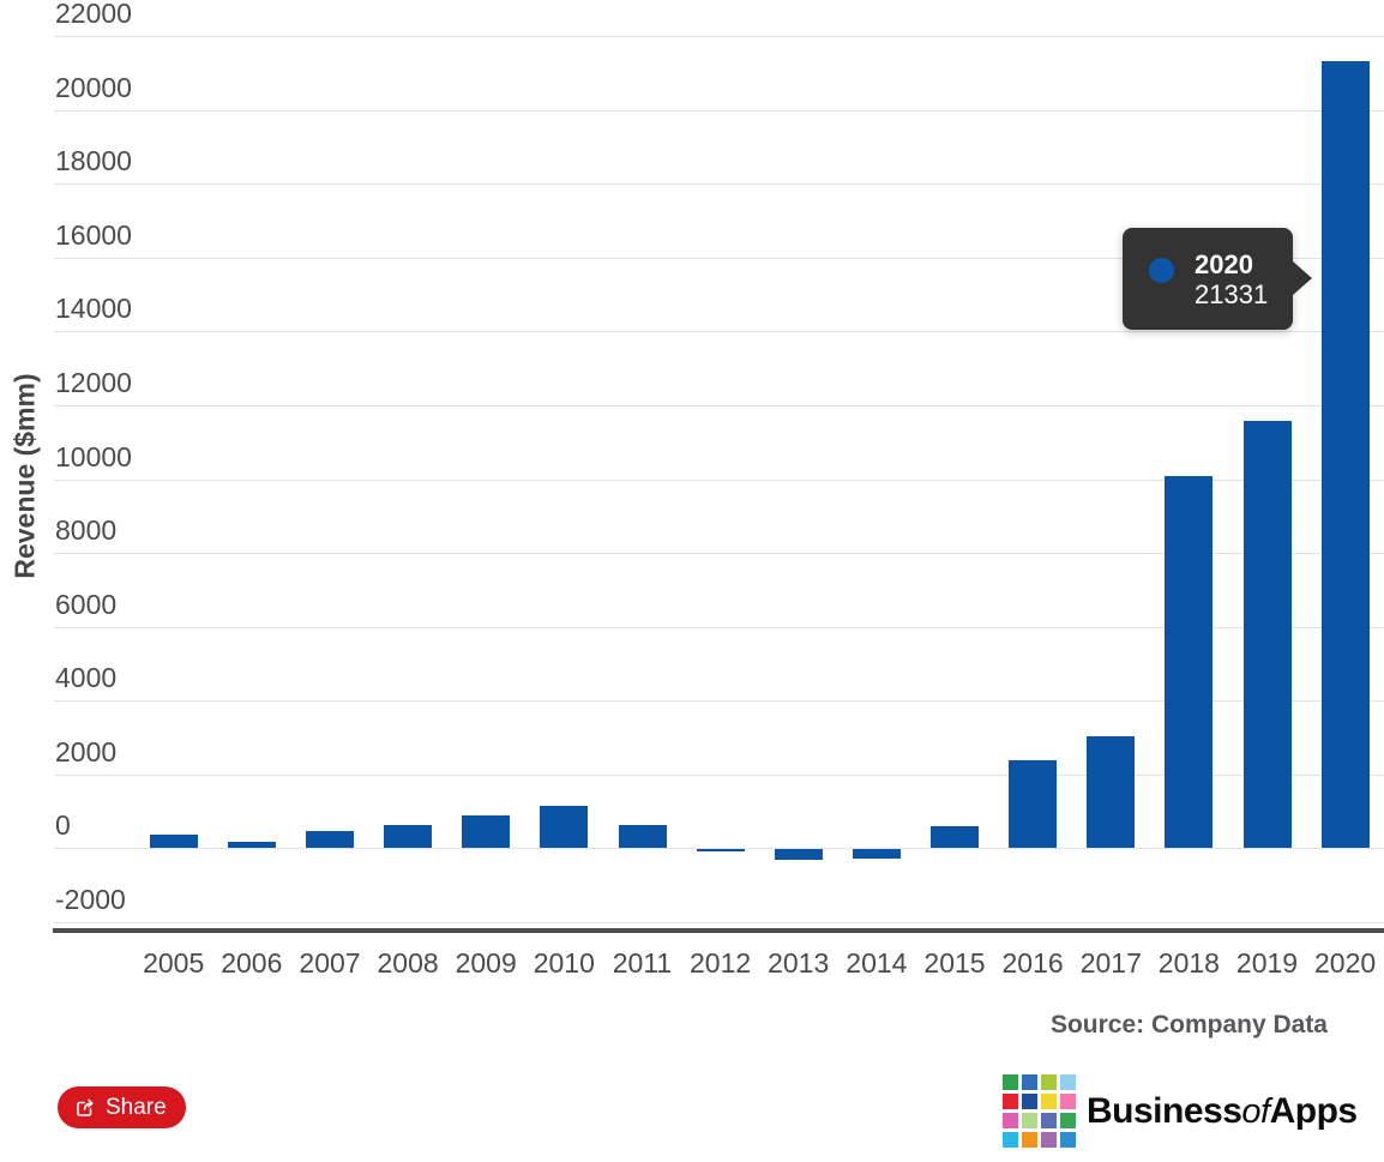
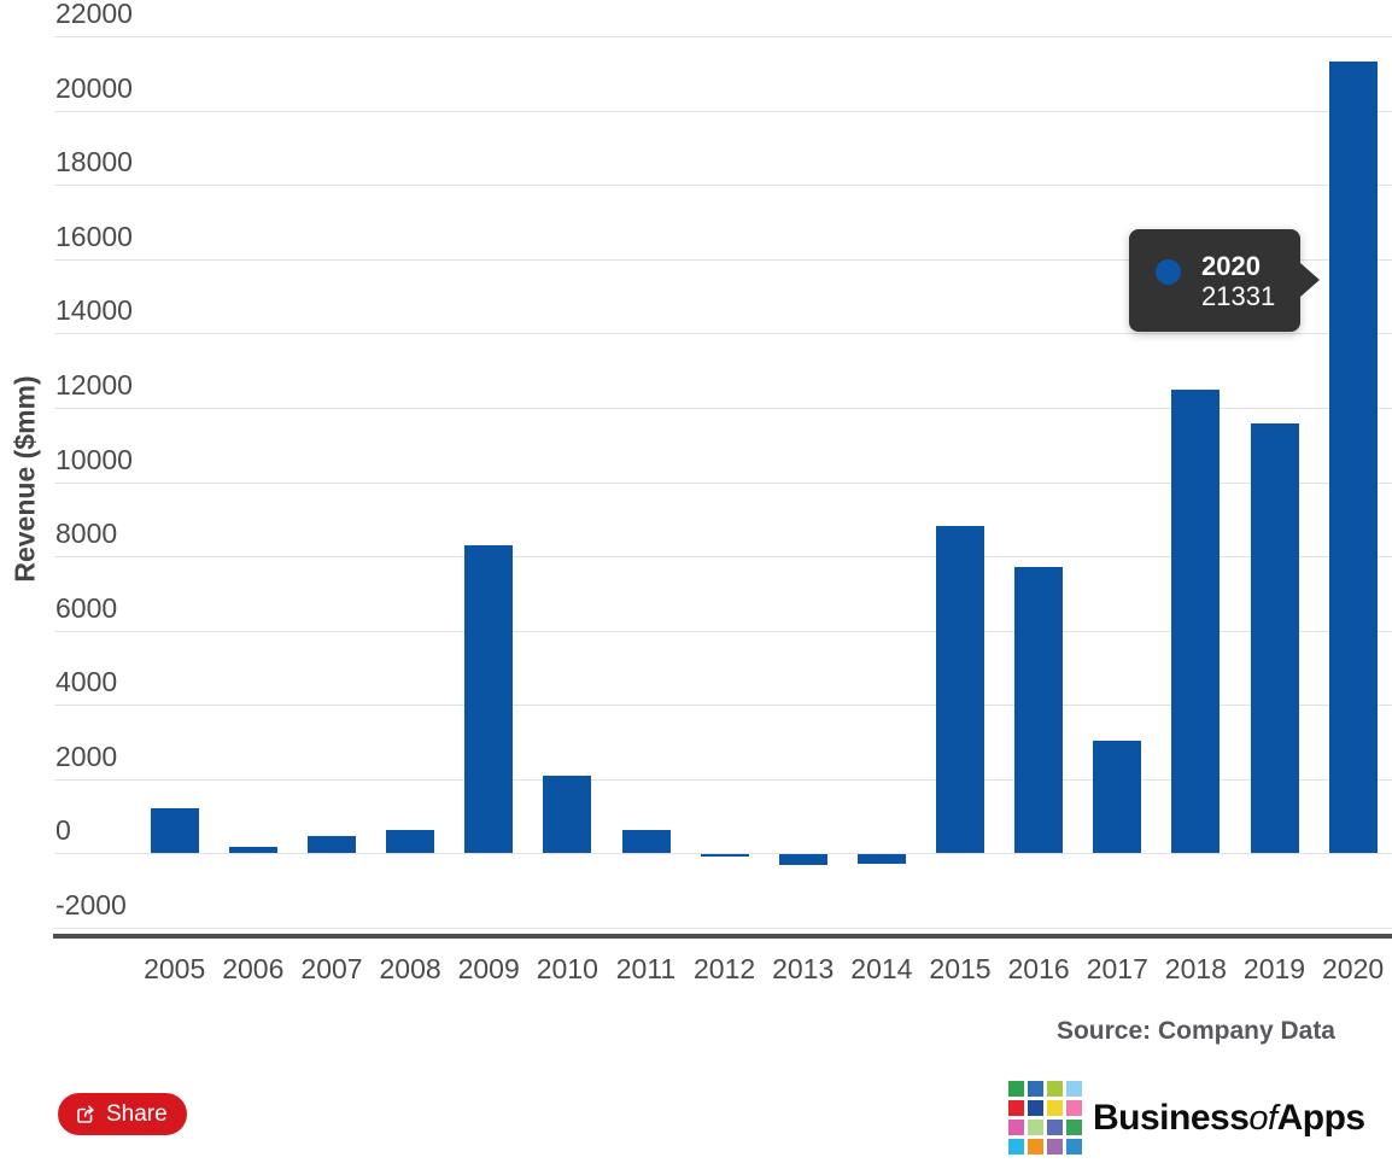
2005: 400 -> 1200
2009: 900 -> 8300
2010: 1200 -> 2100
2015: 600 -> 8800
2016: 2400 -> 7700
2018: 10100 -> 12500
